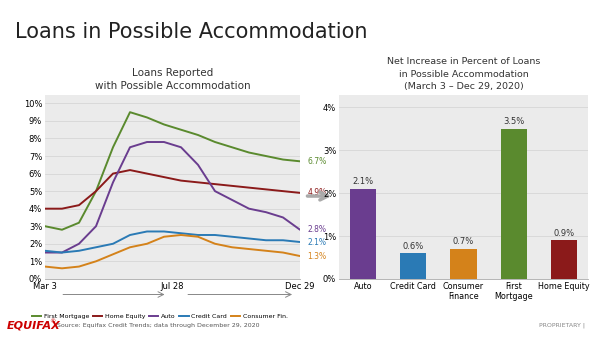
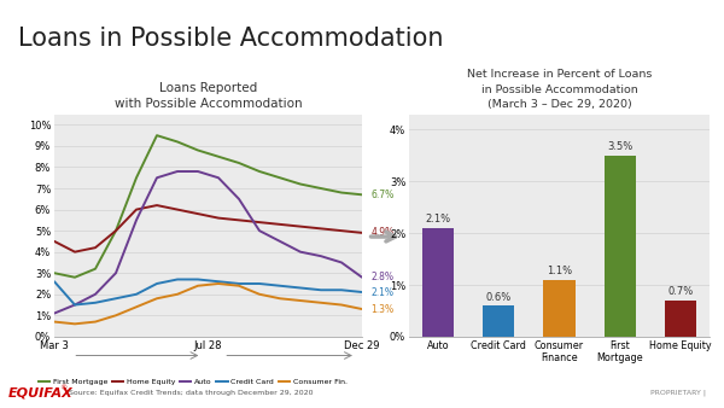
Loans Reported with Possible Accommodation/Home Equity/Mar 3: 4.0% -> 4.5%
Loans Reported with Possible Accommodation/Auto/Mar 3: 1.5% -> 1.1%
Loans Reported with Possible Accommodation/Credit Card/Mar 3: 1.6% -> 2.6%
Consumer Finance: 0.7% -> 1.1%
Home Equity: 0.9% -> 0.7%
